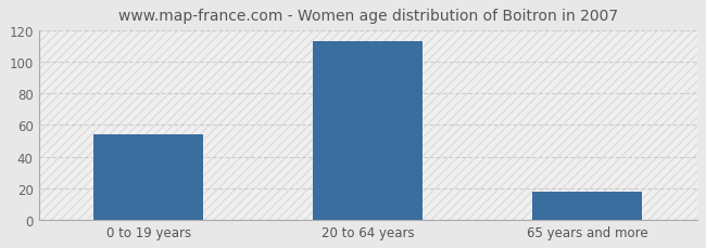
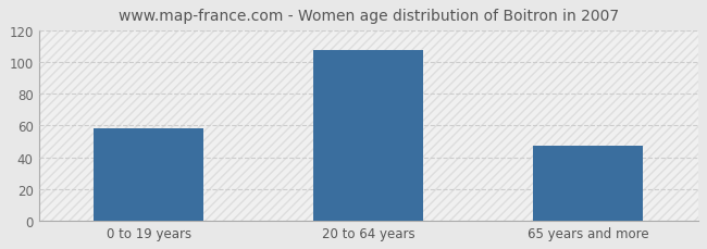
0 to 19 years: 54 -> 58
20 to 64 years: 113 -> 108
65 years and more: 18 -> 47
